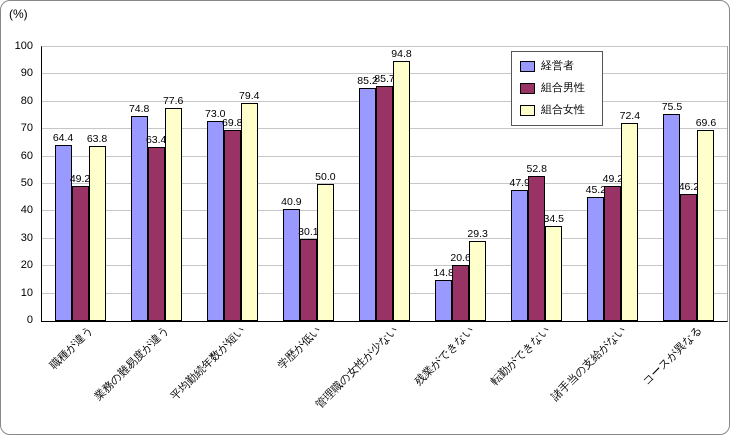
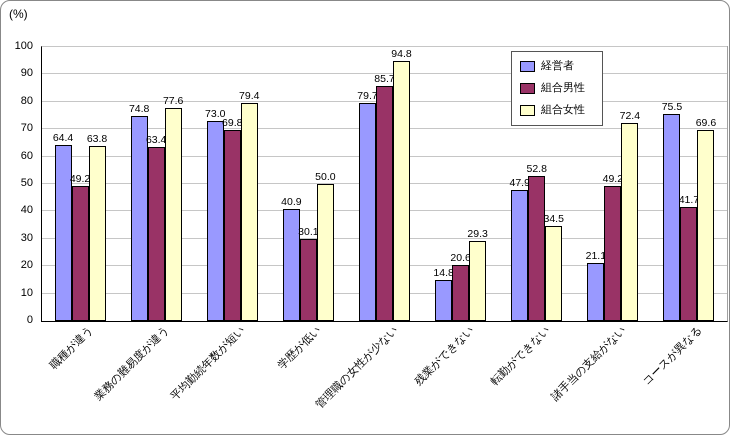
経営者/管理職の女性が少ない: 85.2 -> 79.7
経営者/諸手当の支給がない: 45.2 -> 21.1
組合男性/コースが異なる: 46.2 -> 41.7
